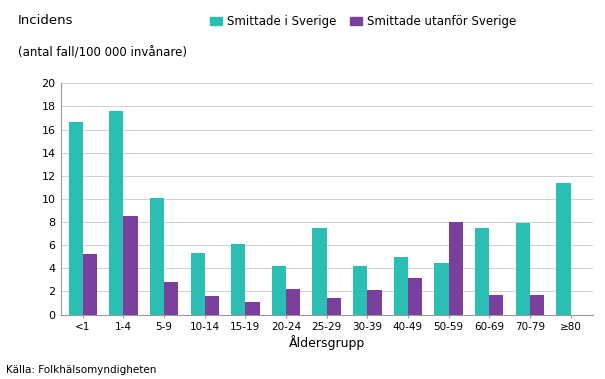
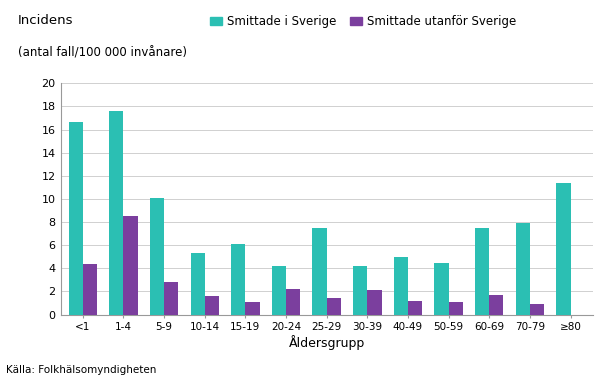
Smittade utanför Sverige/<1: 5.2 -> 4.4
Smittade utanför Sverige/40-49: 3.2 -> 1.2
Smittade utanför Sverige/50-59: 8.0 -> 1.1
Smittade utanför Sverige/70-79: 1.7 -> 0.9
